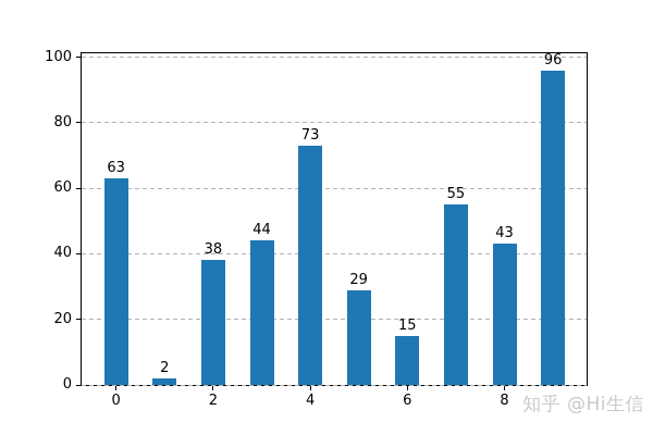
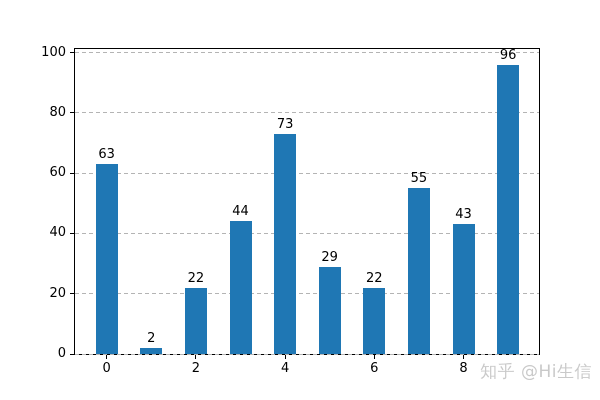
2: 38 -> 22
6: 15 -> 22
